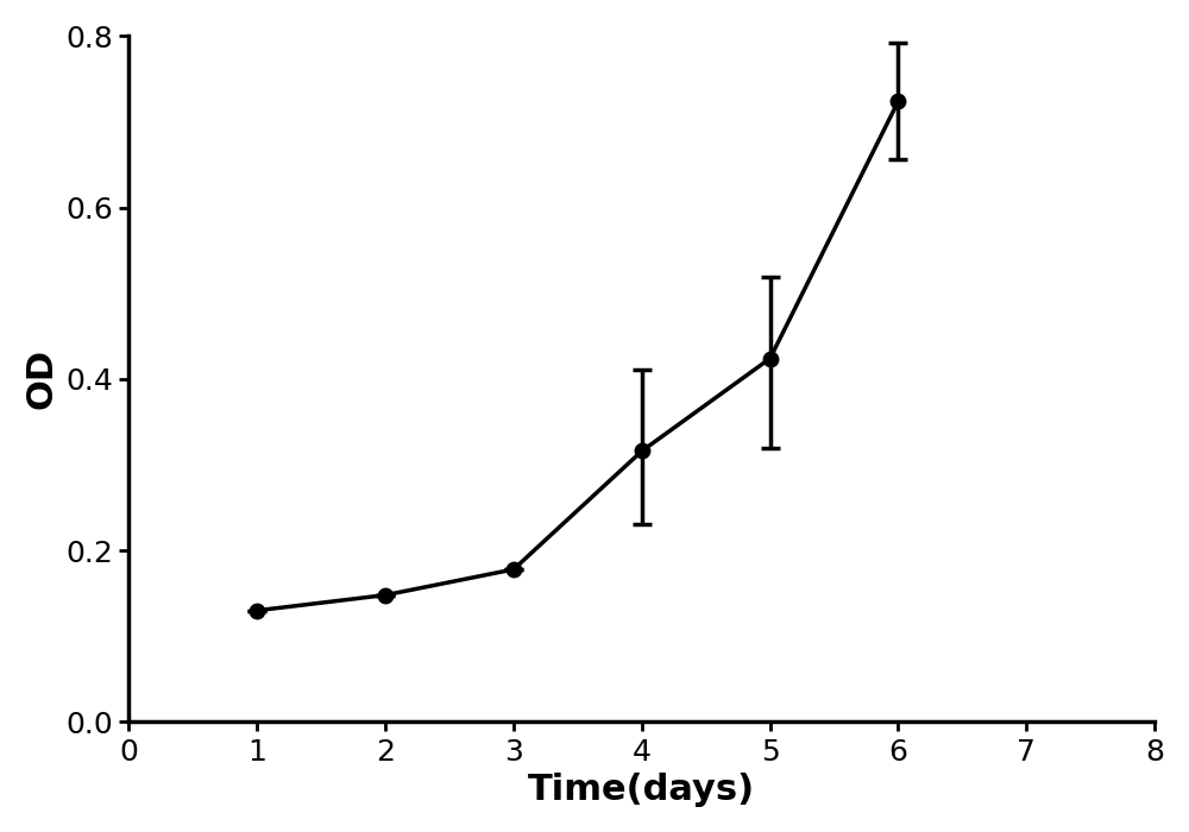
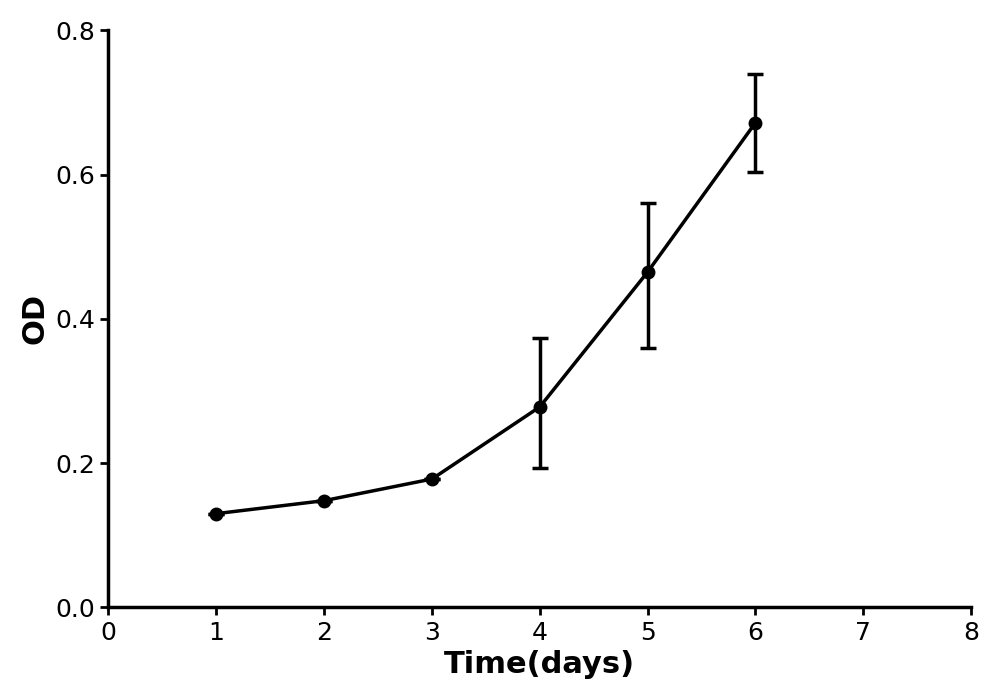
4: 0.316 -> 0.278
5: 0.424 -> 0.465
6: 0.724 -> 0.672
